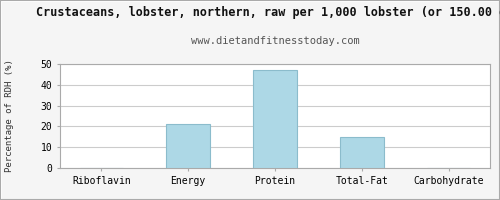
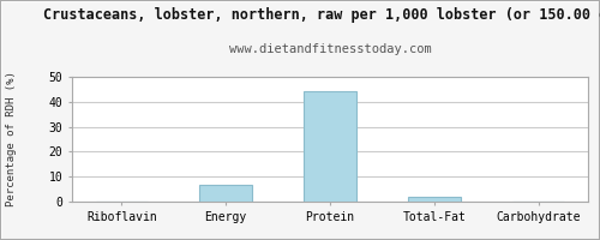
Energy: 21.0 -> 6.5
Protein: 47.0 -> 44.0
Total-Fat: 15.0 -> 2.0
